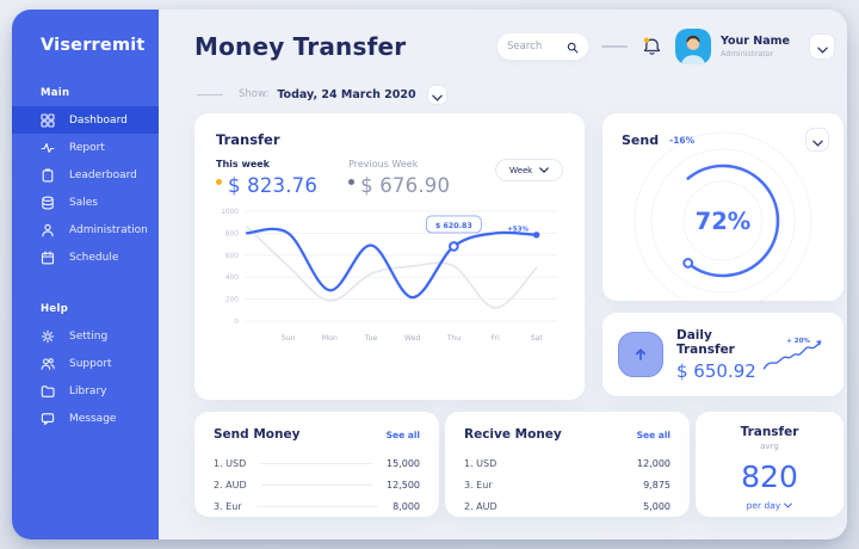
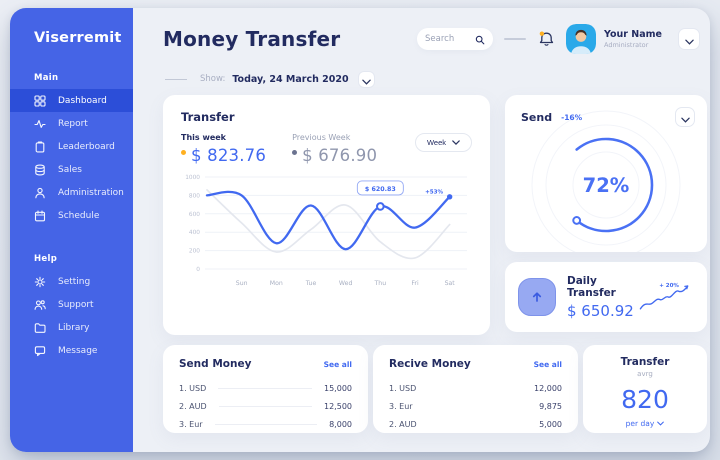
Previous Week/Wed: 500 -> 700
Previous Week/Thu: 500 -> 300
This week/Fri: 800 -> 400
